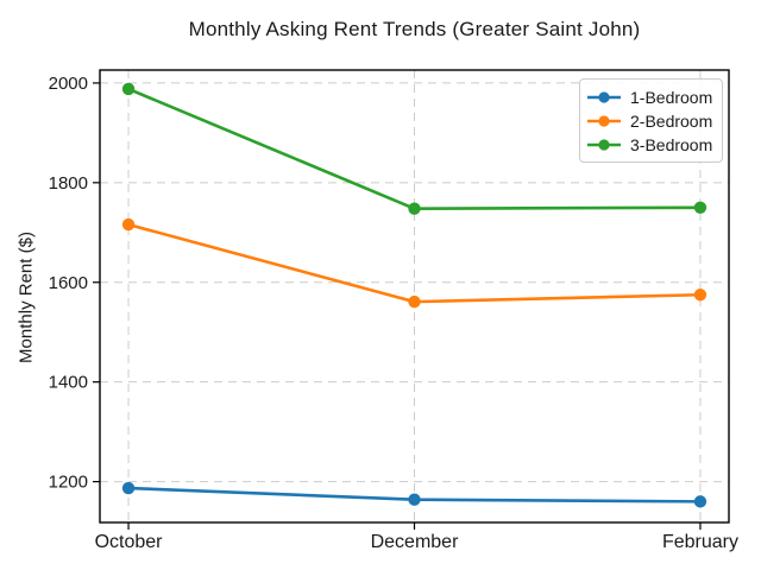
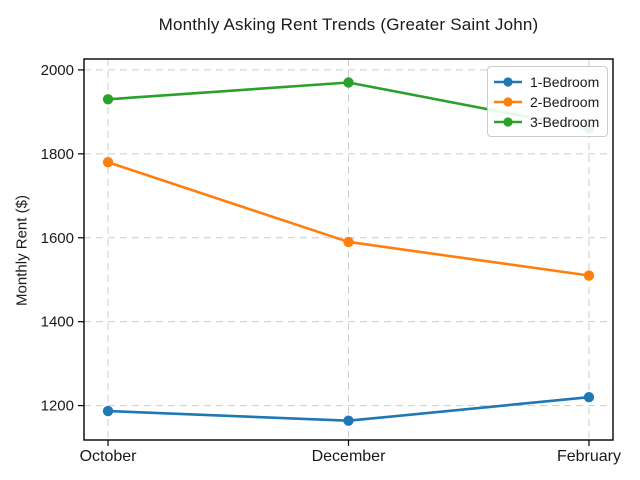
2-Bedroom/October: 1720 -> 1780
3-Bedroom/October: 1990 -> 1930
2-Bedroom/December: 1560 -> 1590
3-Bedroom/December: 1750 -> 1970
1-Bedroom/February: 1160 -> 1220
2-Bedroom/February: 1580 -> 1510
3-Bedroom/February: 1750 -> 1860
